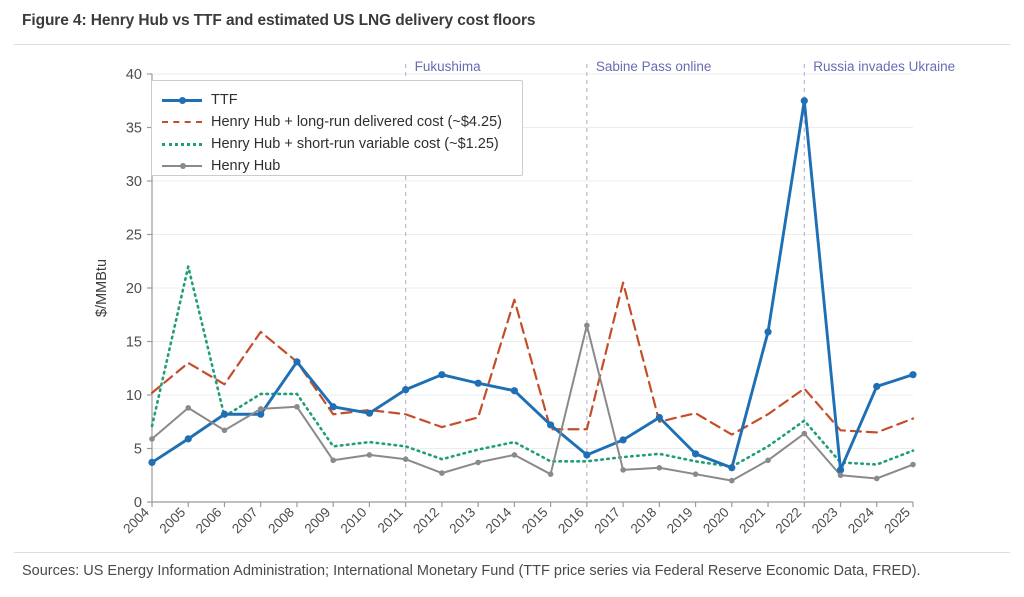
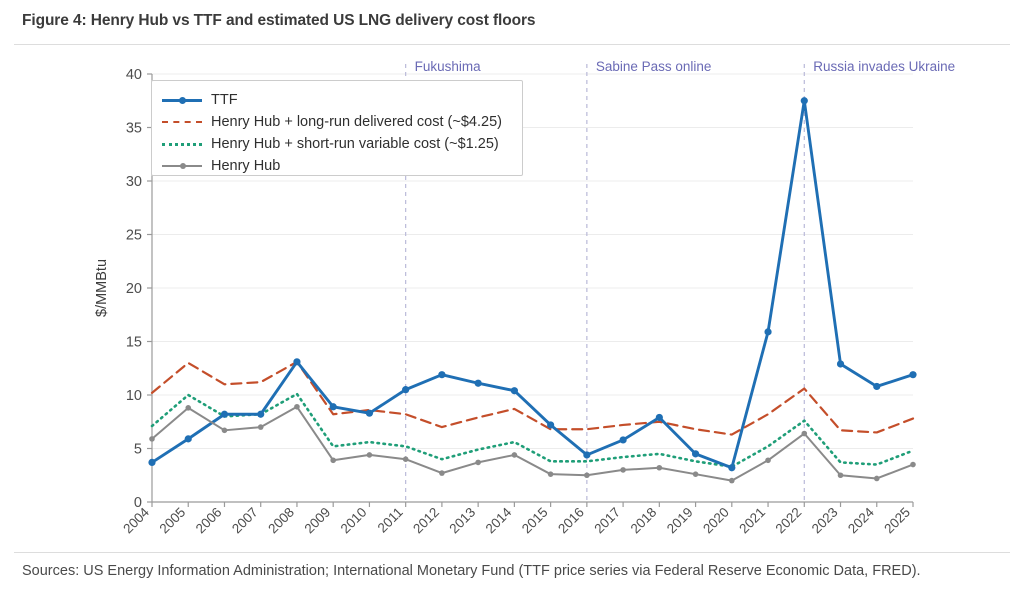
Henry Hub + short-run variable cost (~$1.25)/2005: 22.0 -> 10.0
Henry Hub + long-run delivered cost (~$4.25)/2007: 15.9 -> 11.2
Henry Hub + short-run variable cost (~$1.25)/2007: 10.1 -> 8.2
Henry Hub/2007: 8.7 -> 7.0
Henry Hub + long-run delivered cost (~$4.25)/2014: 18.9 -> 8.7
Henry Hub/2016: 16.5 -> 2.5
Henry Hub + long-run delivered cost (~$4.25)/2017: 20.5 -> 7.2
Henry Hub + long-run delivered cost (~$4.25)/2019: 8.3 -> 6.8
TTF/2023: 3.0 -> 12.9
